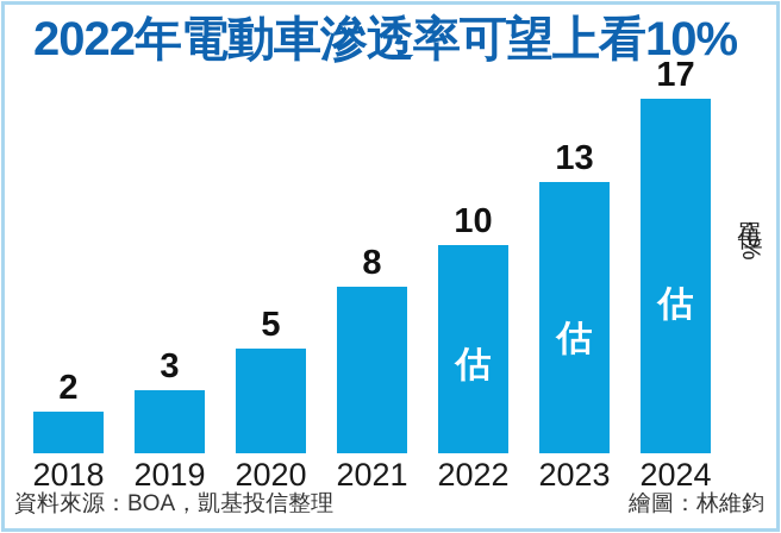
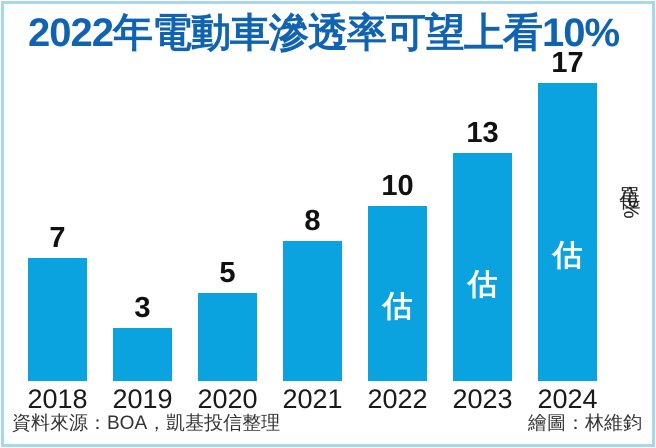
2018: 2 -> 7
